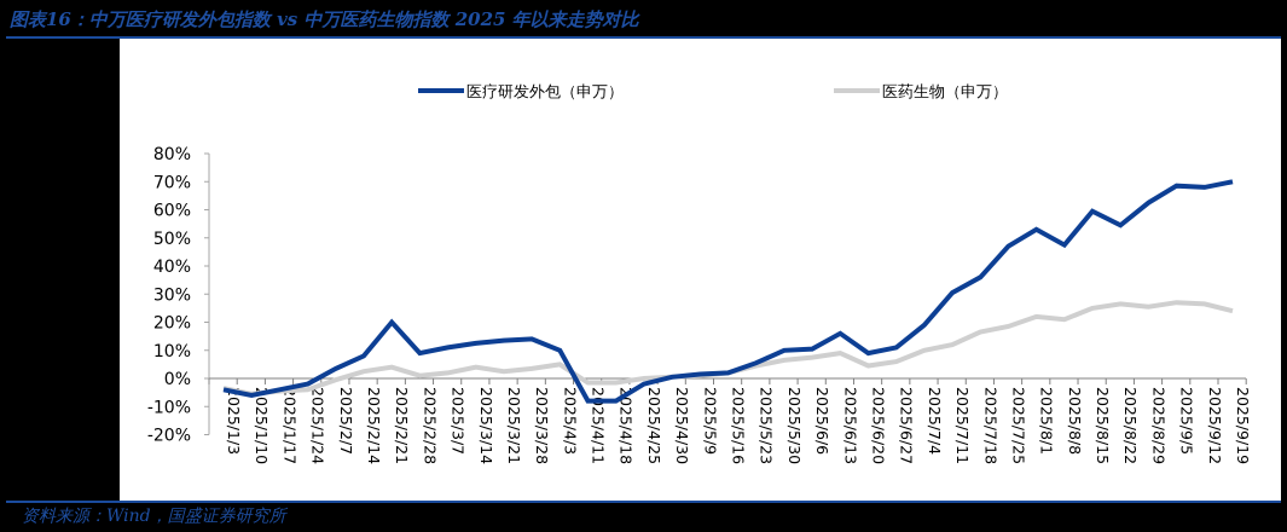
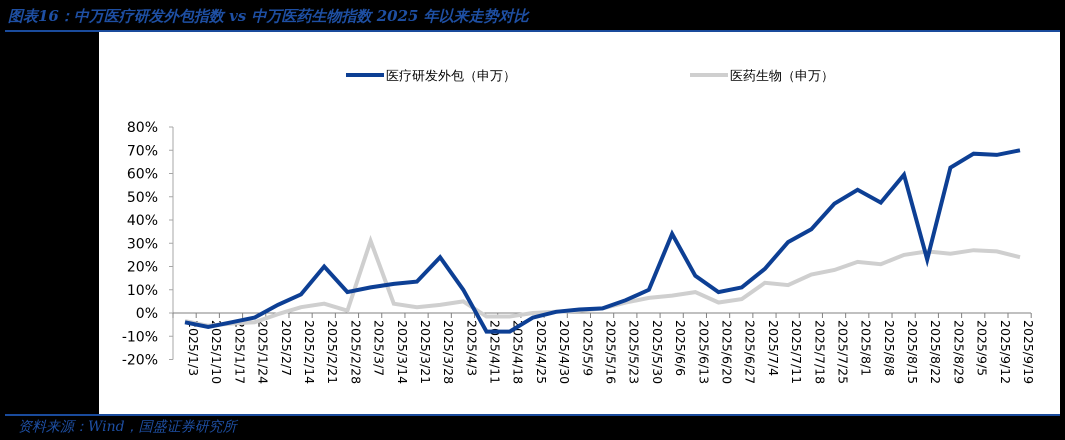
医药生物（申万）/2025/3/7: 2% -> 31%
医疗研发外包（申万）/2025/3/28: 14% -> 24%
医疗研发外包（申万）/2025/6/6: 10% -> 34%
医药生物（申万）/2025/7/4: 10% -> 13%
医疗研发外包（申万）/2025/8/22: 55% -> 23%
